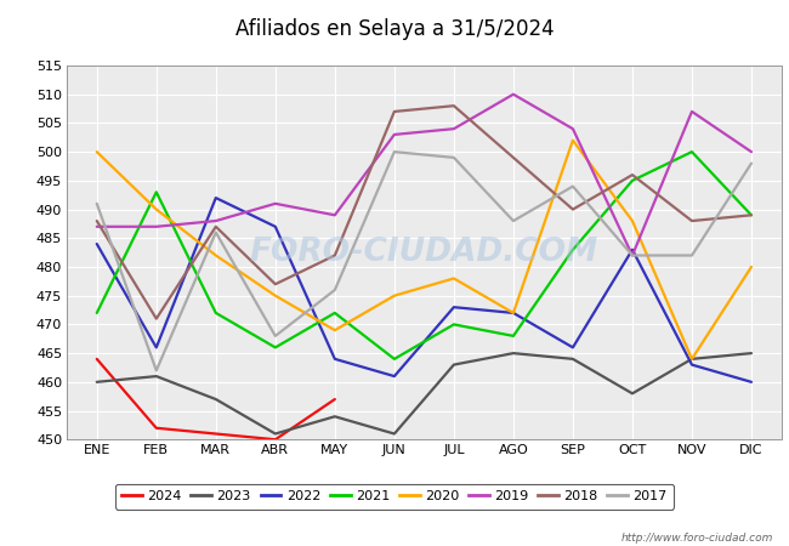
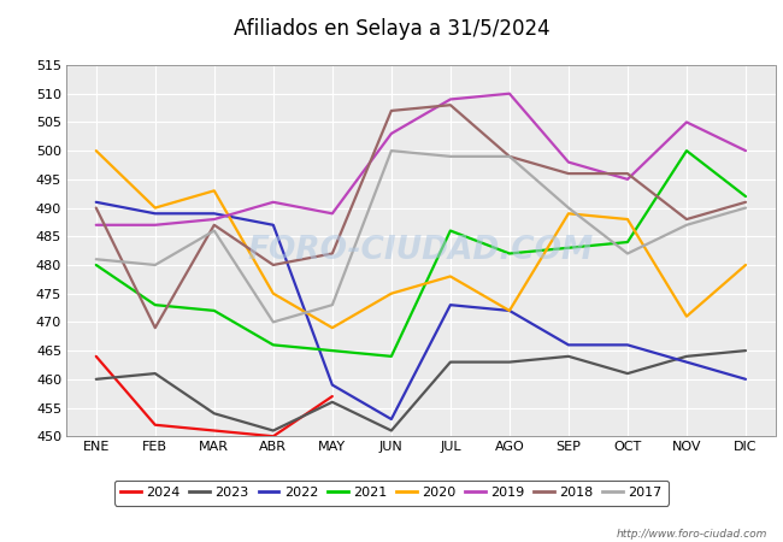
2022/ENE: 484 -> 491
2021/ENE: 472 -> 480
2018/ENE: 488 -> 490
2017/ENE: 491 -> 481
2022/FEB: 466 -> 489
2021/FEB: 493 -> 473
2018/FEB: 471 -> 469
2017/FEB: 462 -> 480
2023/MAR: 457 -> 454
2022/MAR: 492 -> 489
2020/MAR: 482 -> 493
2018/ABR: 477 -> 480
2017/ABR: 468 -> 470
2023/MAY: 454 -> 456
2022/MAY: 464 -> 459
2021/MAY: 472 -> 465
2017/MAY: 476 -> 473
2022/JUN: 461 -> 453
2021/JUL: 470 -> 486
2019/JUL: 504 -> 509
2023/AGO: 465 -> 463
2021/AGO: 468 -> 482
2017/AGO: 488 -> 499
2020/SEP: 502 -> 489
2019/SEP: 504 -> 498
2018/SEP: 490 -> 496
2017/SEP: 494 -> 490
2023/OCT: 458 -> 461
2022/OCT: 483 -> 466
2021/OCT: 495 -> 484
2019/OCT: 482 -> 495
2020/NOV: 464 -> 471
2019/NOV: 507 -> 505
2017/NOV: 482 -> 487
2021/DIC: 489 -> 492
2018/DIC: 489 -> 491
2017/DIC: 498 -> 490
